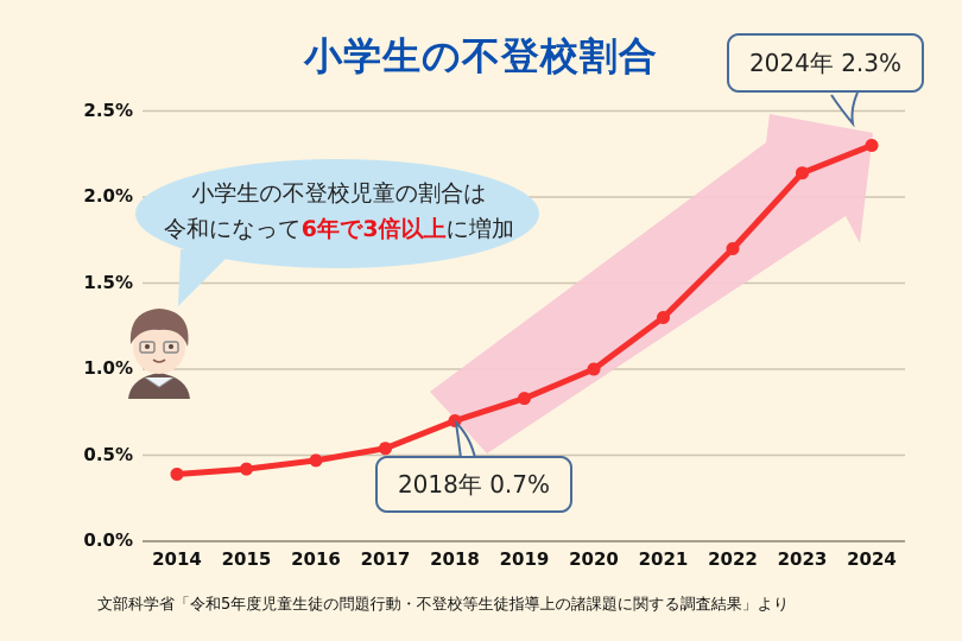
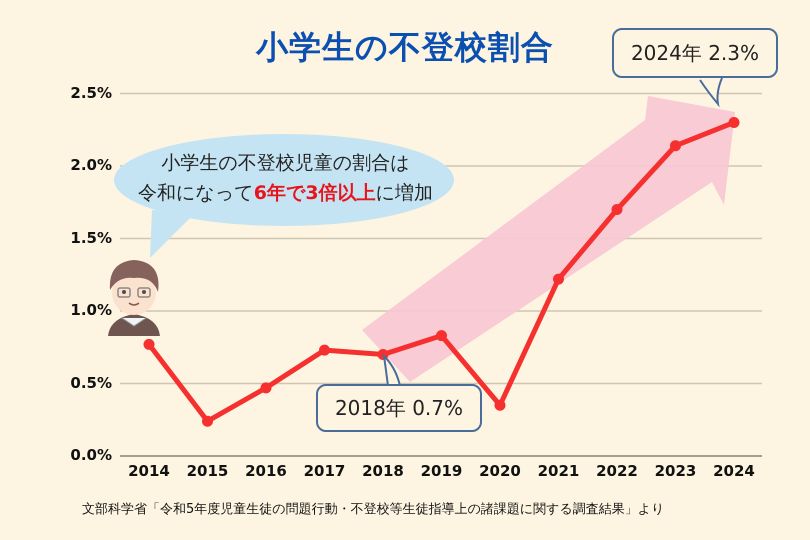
2014: 0.39% -> 0.77%
2015: 0.42% -> 0.24%
2017: 0.54% -> 0.73%
2020: 1.00% -> 0.35%
2021: 1.30% -> 1.22%
